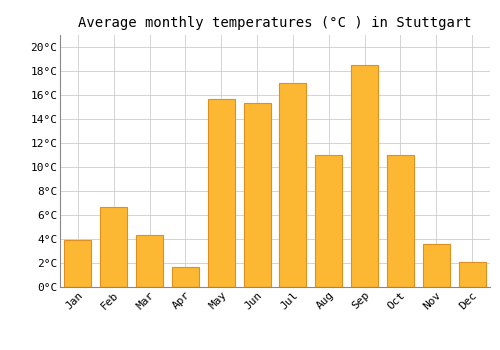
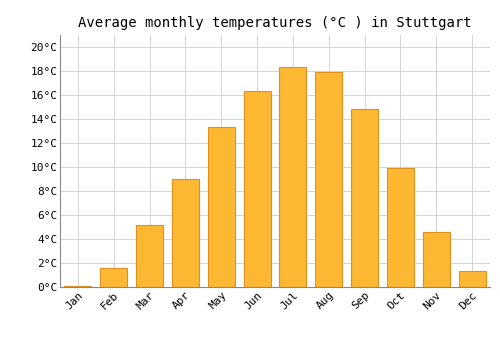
Jan: 3.9°C -> 0.1°C
Feb: 6.7°C -> 1.6°C
Mar: 4.3°C -> 5.2°C
Apr: 1.7°C -> 9.0°C
May: 15.7°C -> 13.3°C
Jun: 15.3°C -> 16.3°C
Jul: 17.0°C -> 18.3°C
Aug: 11.0°C -> 17.9°C
Sep: 18.5°C -> 14.8°C
Oct: 11.0°C -> 9.9°C
Nov: 3.6°C -> 4.6°C
Dec: 2.1°C -> 1.3°C
